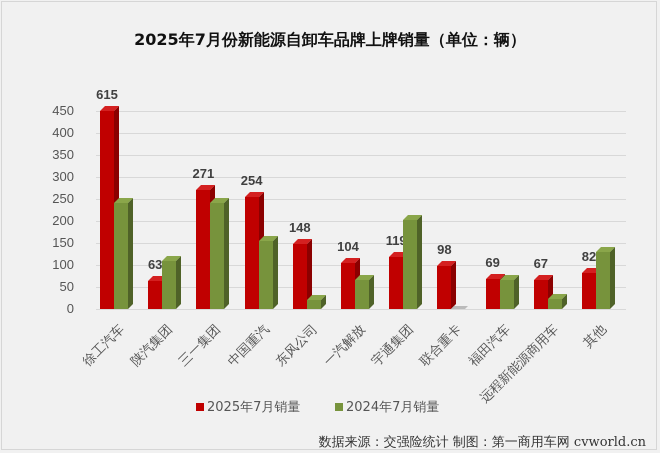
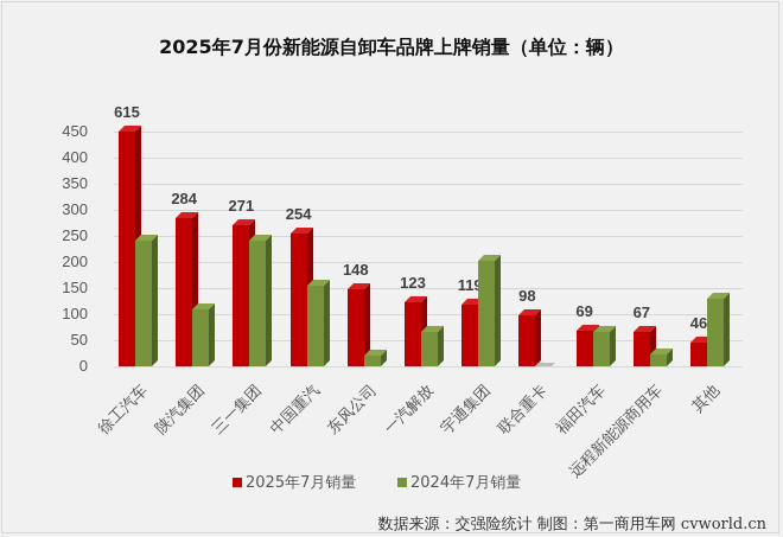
2025年7月销量/陕汽集团: 63 -> 284
2025年7月销量/一汽解放: 104 -> 123
2025年7月销量/其他: 82 -> 46
